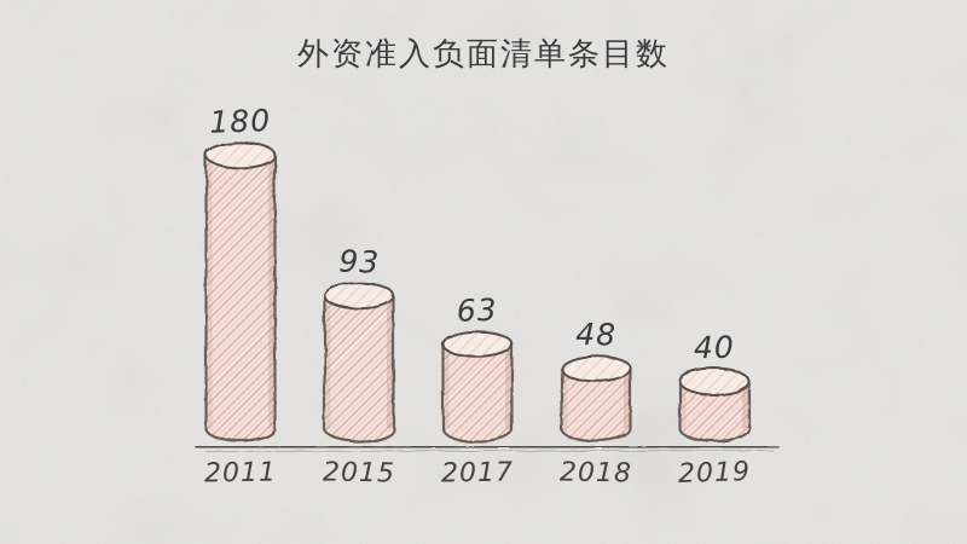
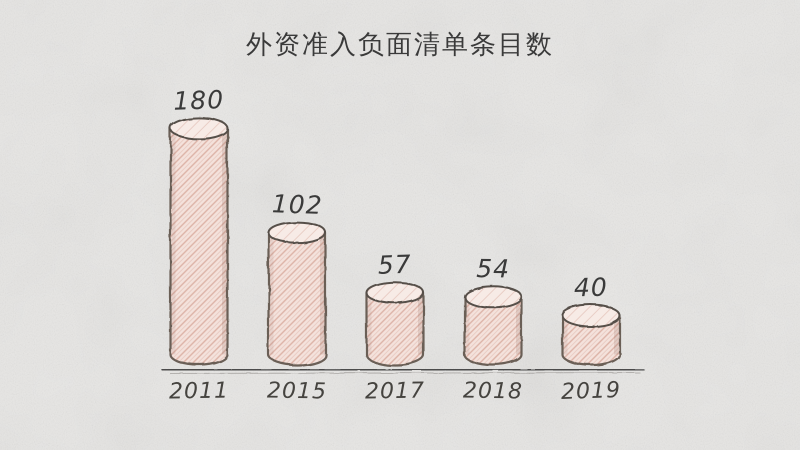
2015: 93 -> 102
2017: 63 -> 57
2018: 48 -> 54
